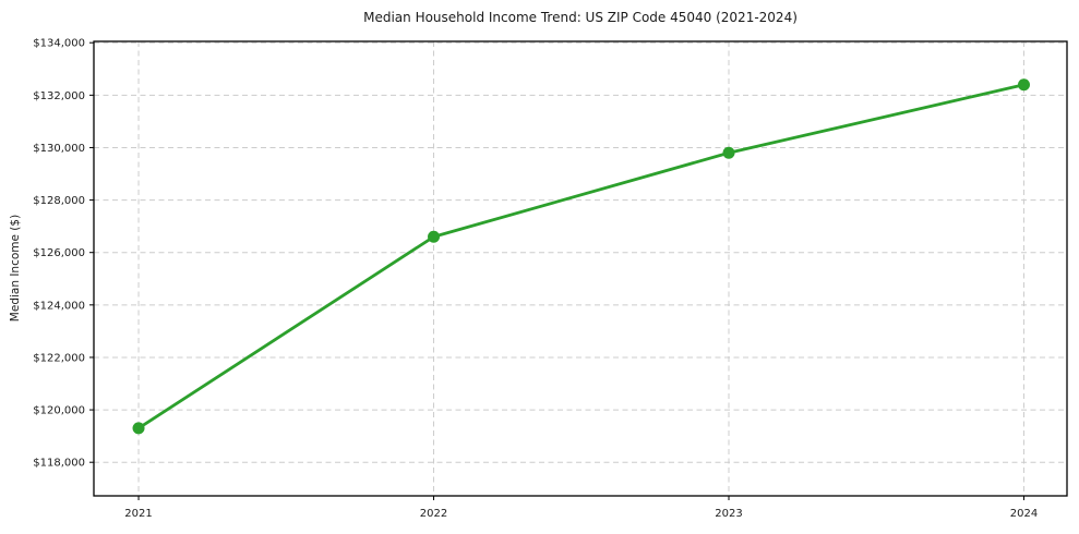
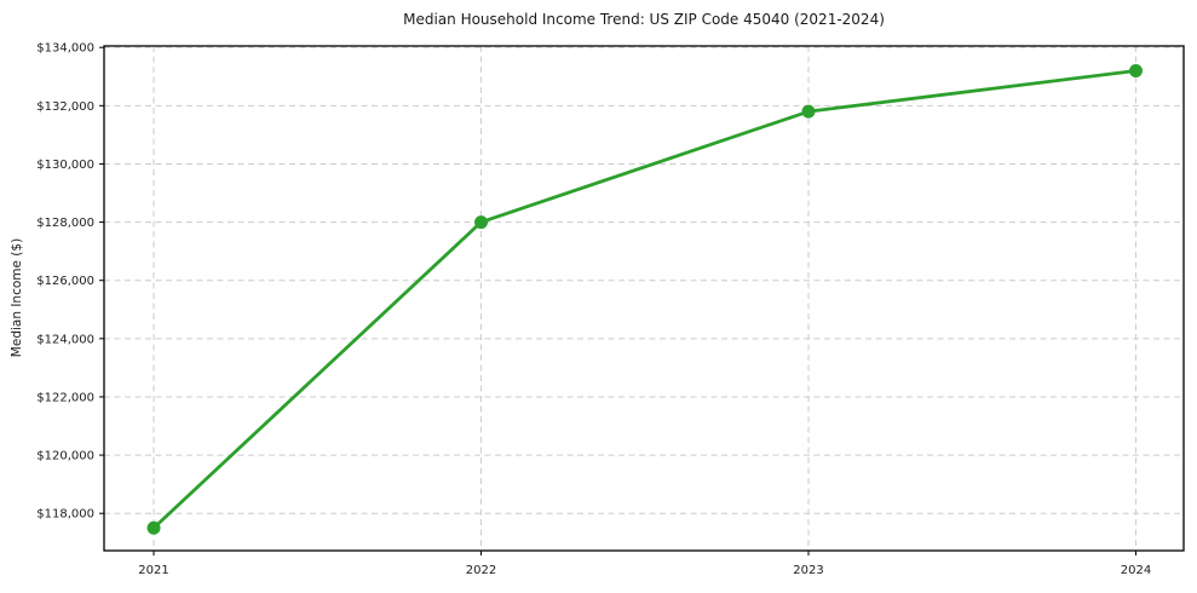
2021: $119300 -> $117500
2022: $126600 -> $128000
2023: $129800 -> $131800
2024: $132400 -> $133200
